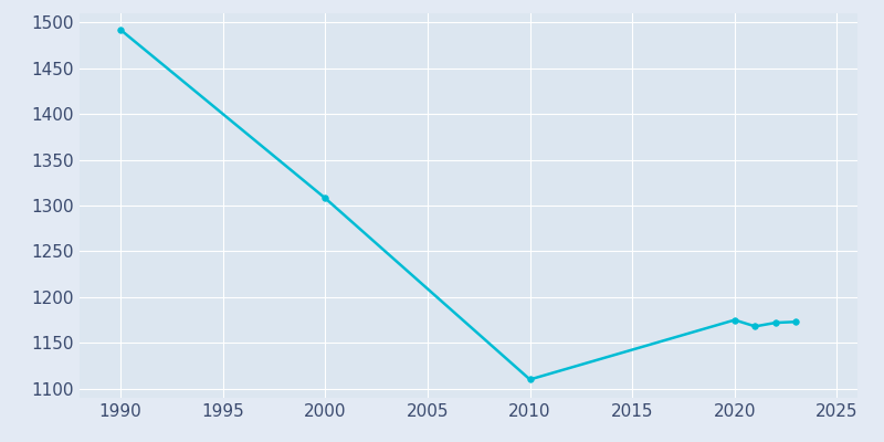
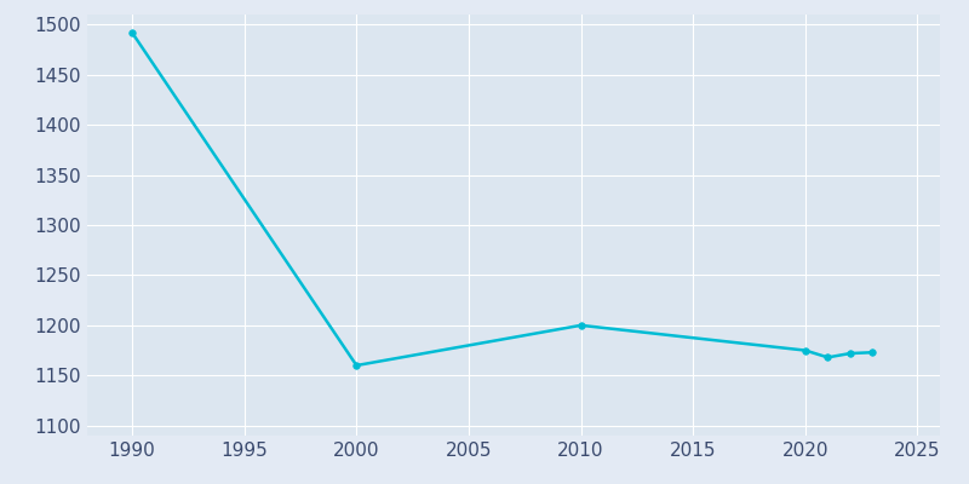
2000: 1308 -> 1160
2010: 1110 -> 1200
